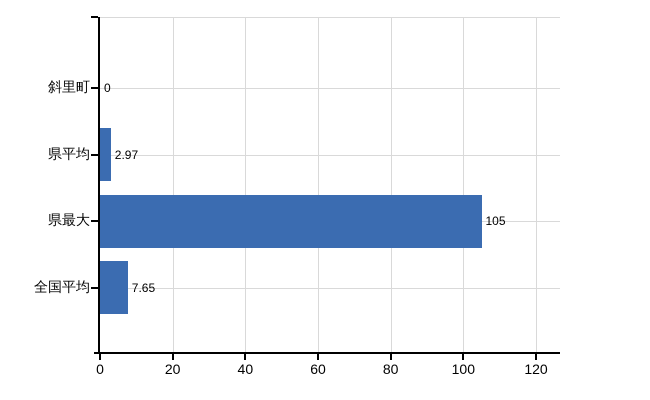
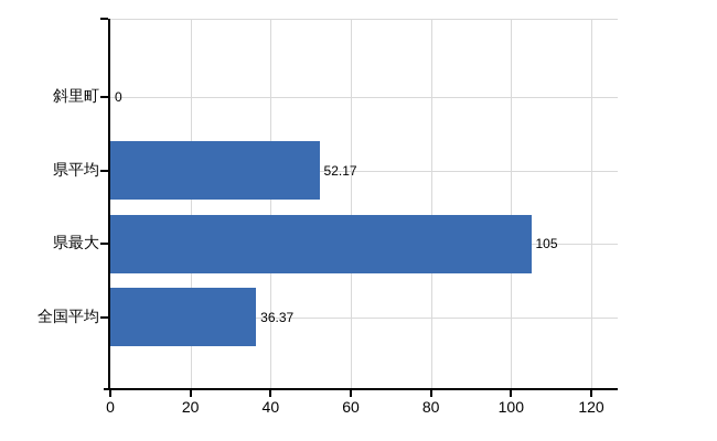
県平均: 2.97 -> 52.17
全国平均: 7.65 -> 36.37
